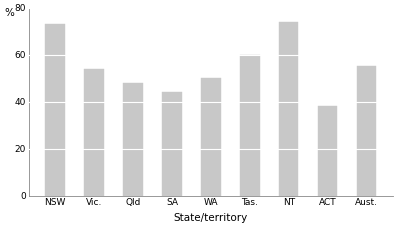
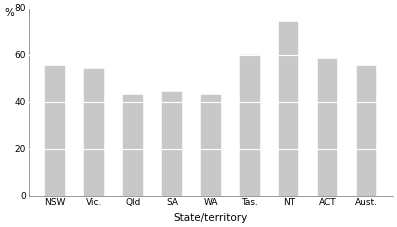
NSW: 73 -> 55
Qld: 48 -> 43
WA: 50 -> 43
ACT: 38 -> 58
